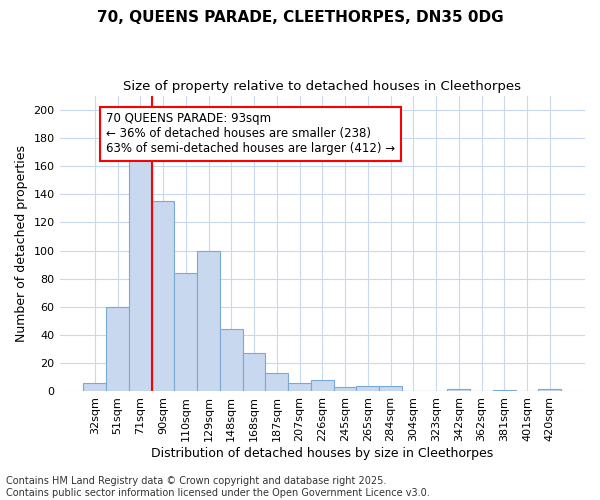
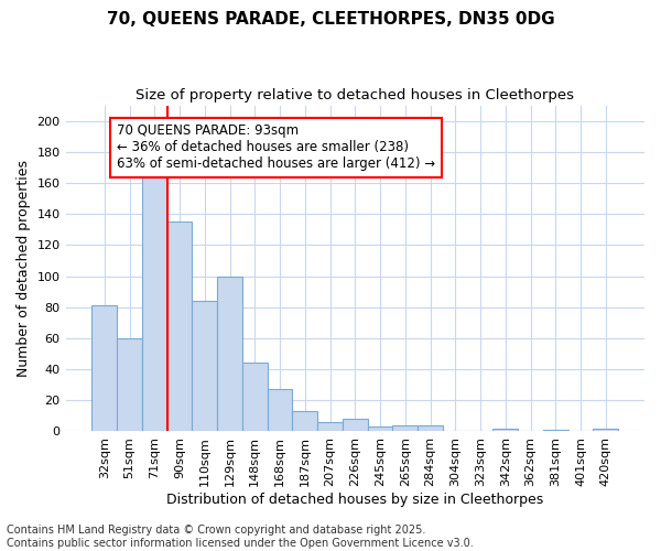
32sqm: 6 -> 81
